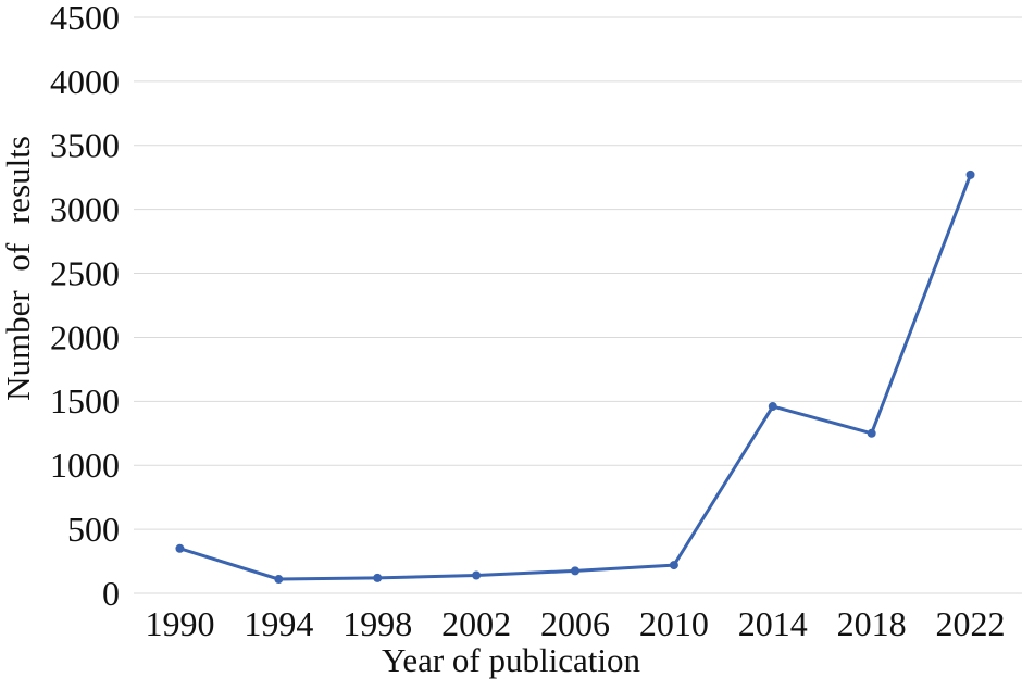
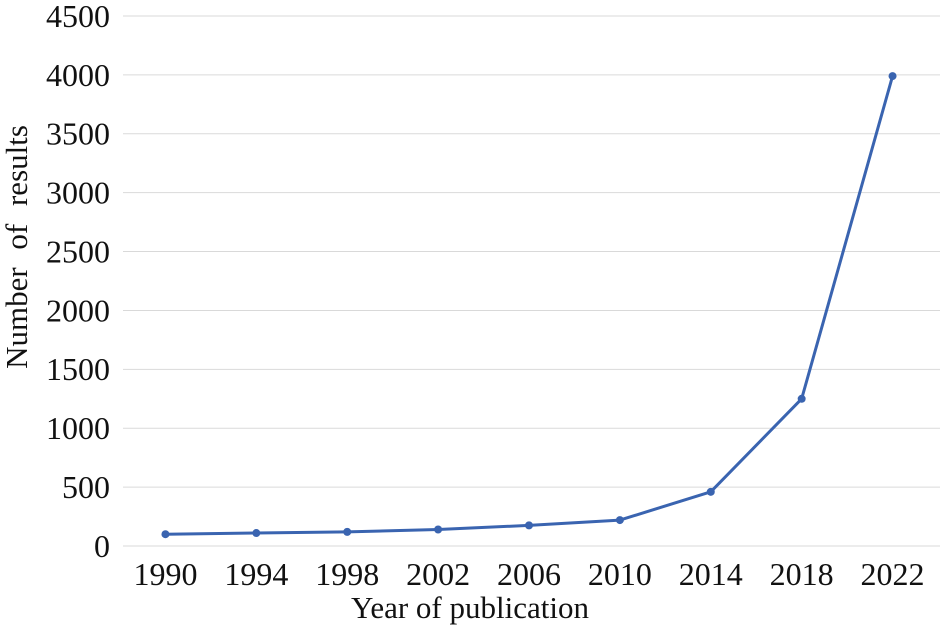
1990: 350 -> 100
2014: 1460 -> 460
2022: 3270 -> 3990
